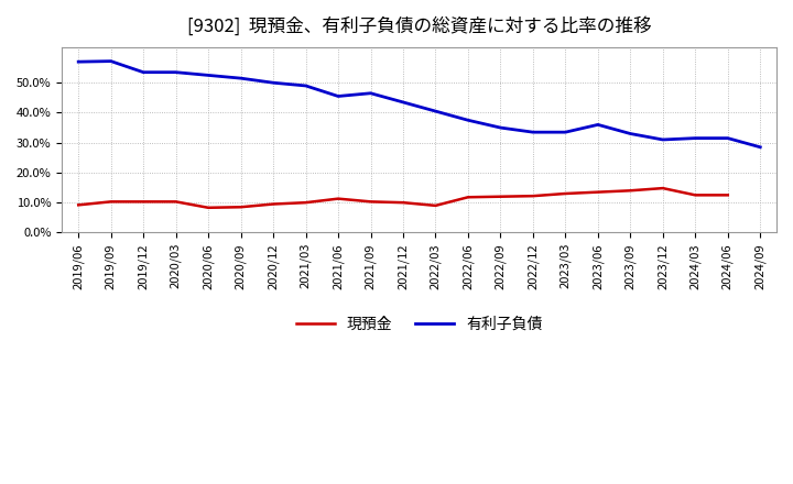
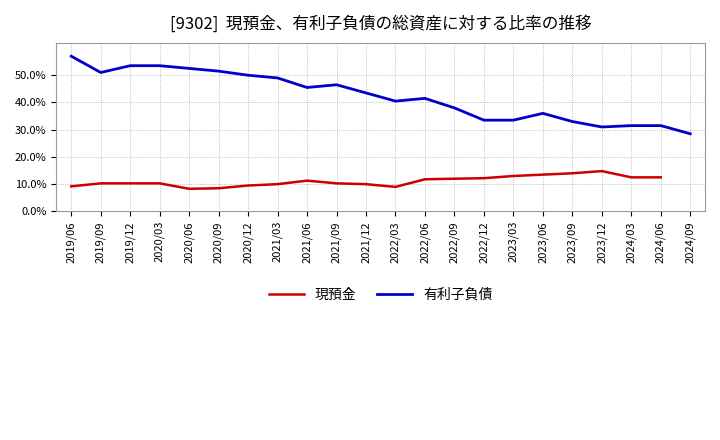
有利子負債/2019/09: 57.2% -> 51.0%
有利子負債/2022/06: 37.5% -> 41.5%
有利子負債/2022/09: 35.0% -> 38.0%
